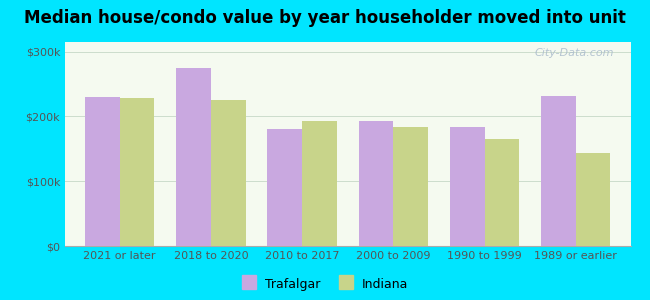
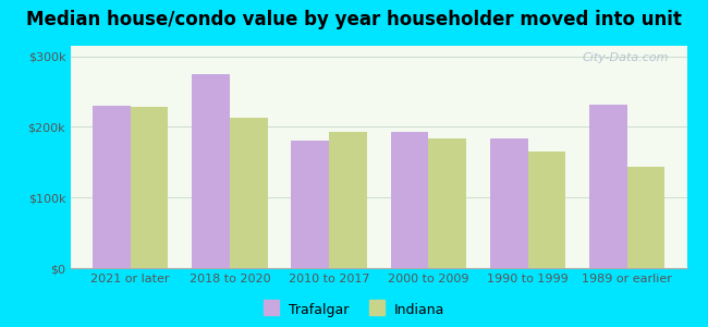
Indiana/2018 to 2020: $226k -> $213k
